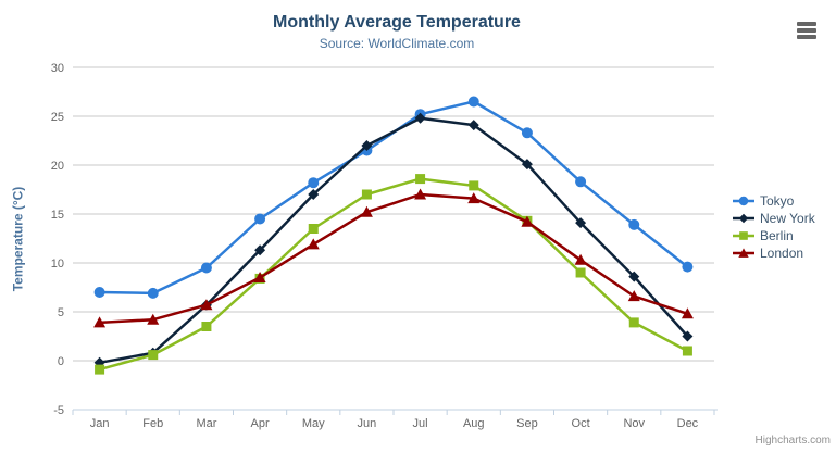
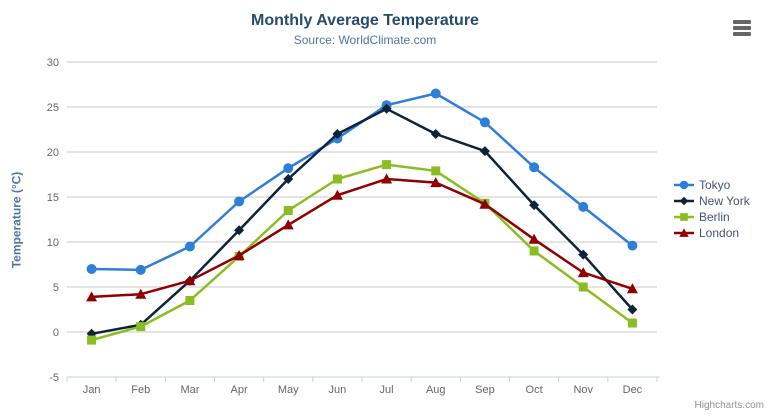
New York/Aug: 24 -> 22
Berlin/Nov: 4 -> 5
